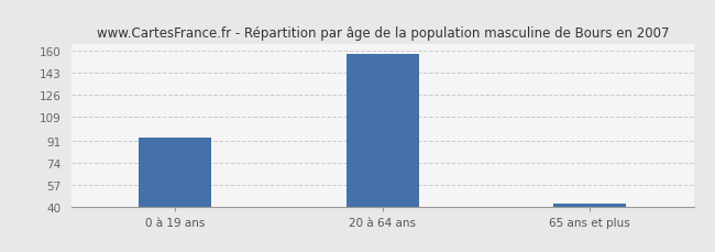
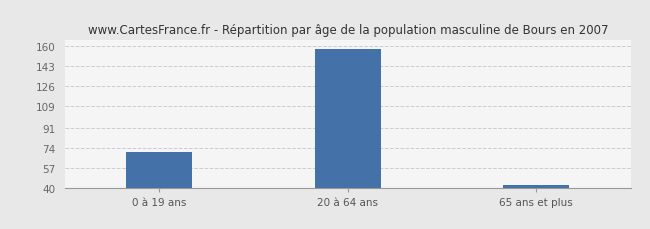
0 à 19 ans: 93 -> 70
